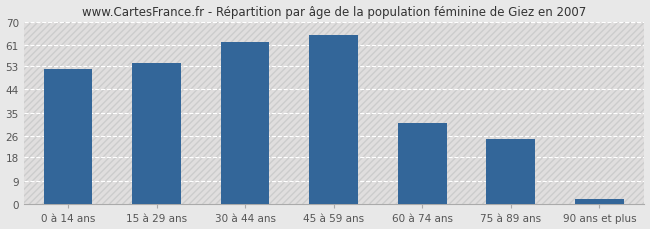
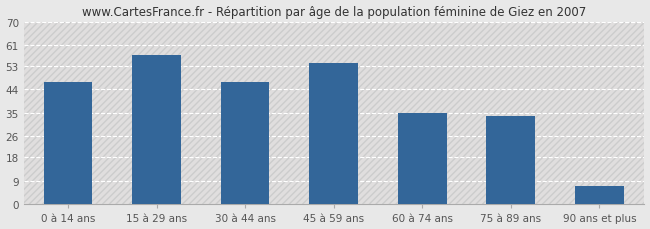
0 à 14 ans: 52 -> 47
15 à 29 ans: 54 -> 57
30 à 44 ans: 62 -> 47
45 à 59 ans: 65 -> 54
60 à 74 ans: 31 -> 35
75 à 89 ans: 25 -> 34
90 ans et plus: 2 -> 7
